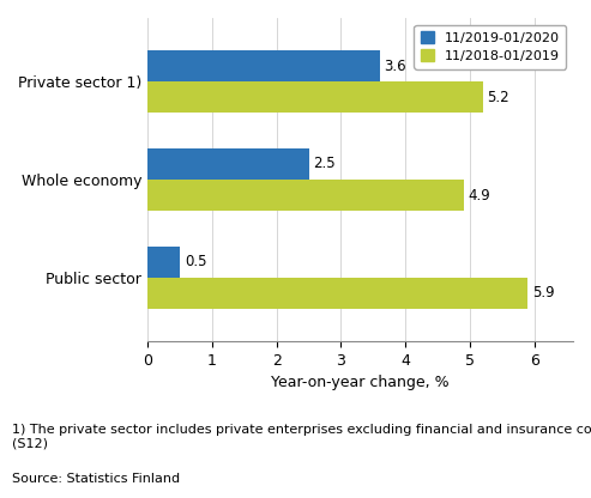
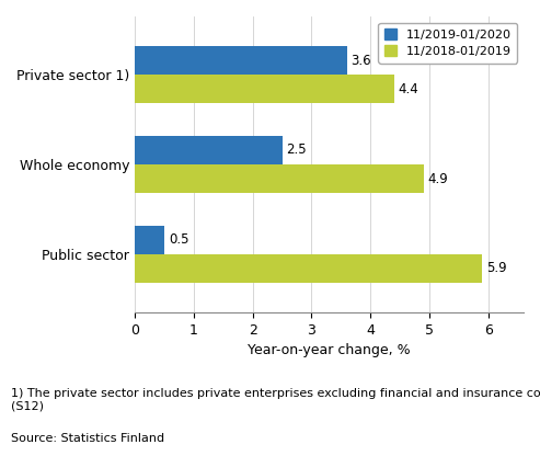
11/2018-01/2019/Private sector 1): 5.2 -> 4.4
